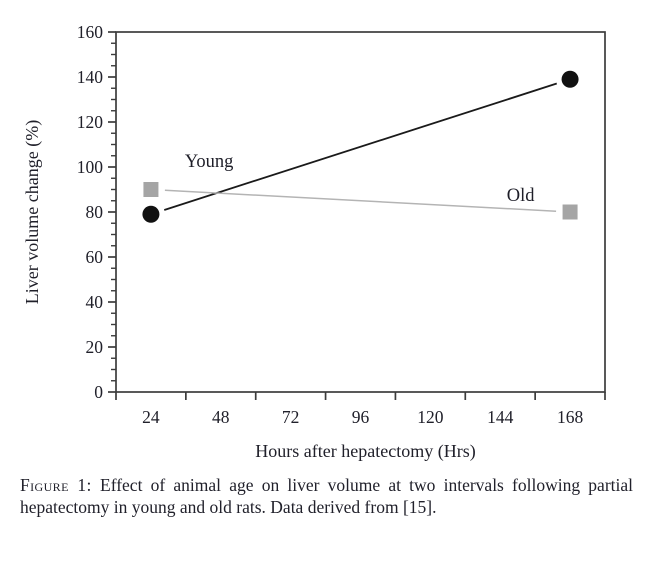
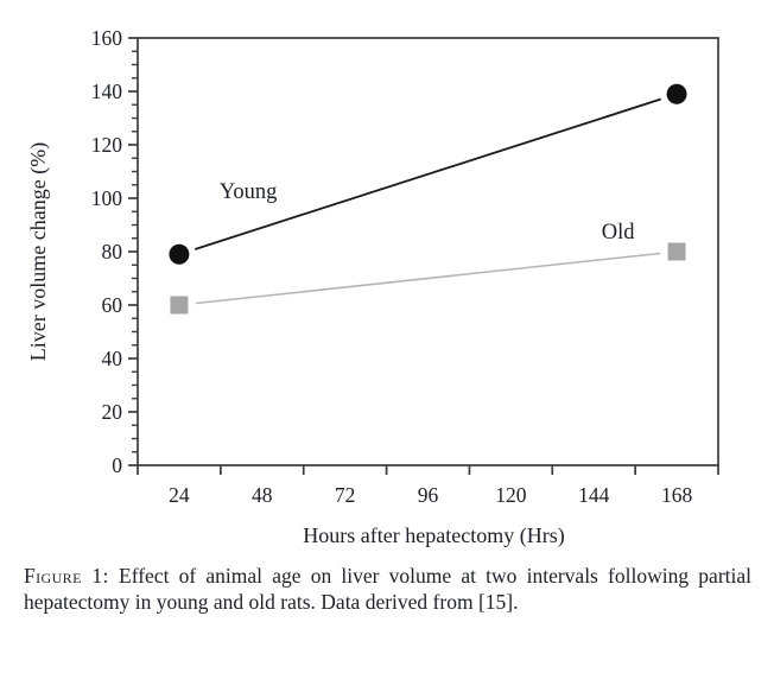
Old/24: 90 -> 60
